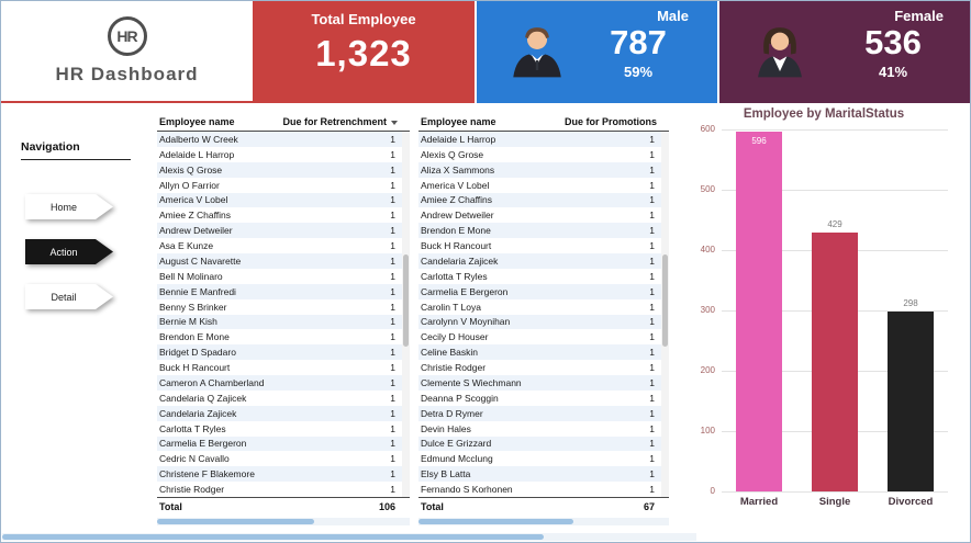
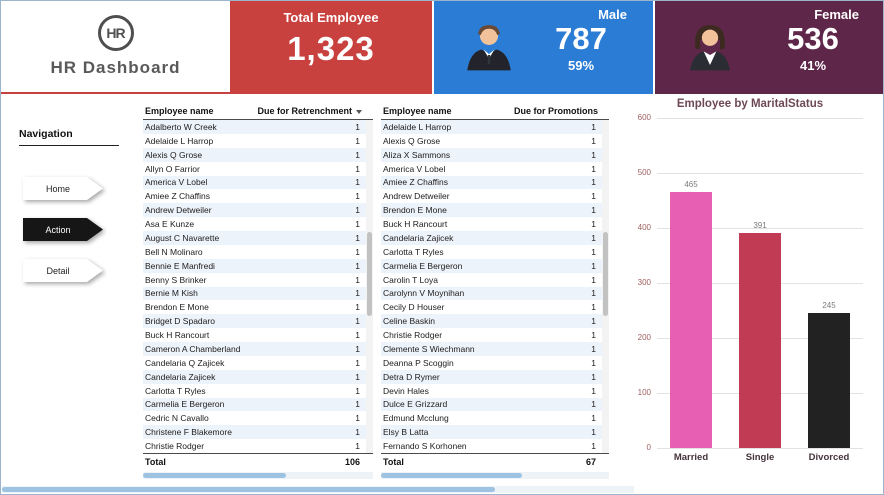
Married: 596 -> 465
Single: 429 -> 391
Divorced: 298 -> 245
